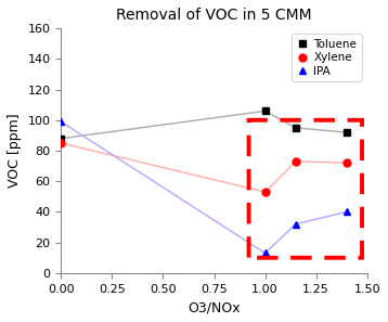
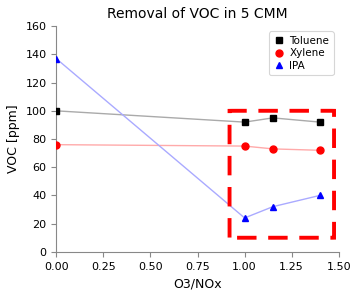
Toluene/0.00: 88 -> 100
Xylene/0.00: 85 -> 76
IPA/0.00: 99 -> 137
Toluene/1.00: 106 -> 92
Xylene/1.00: 53 -> 75
IPA/1.00: 13 -> 24
